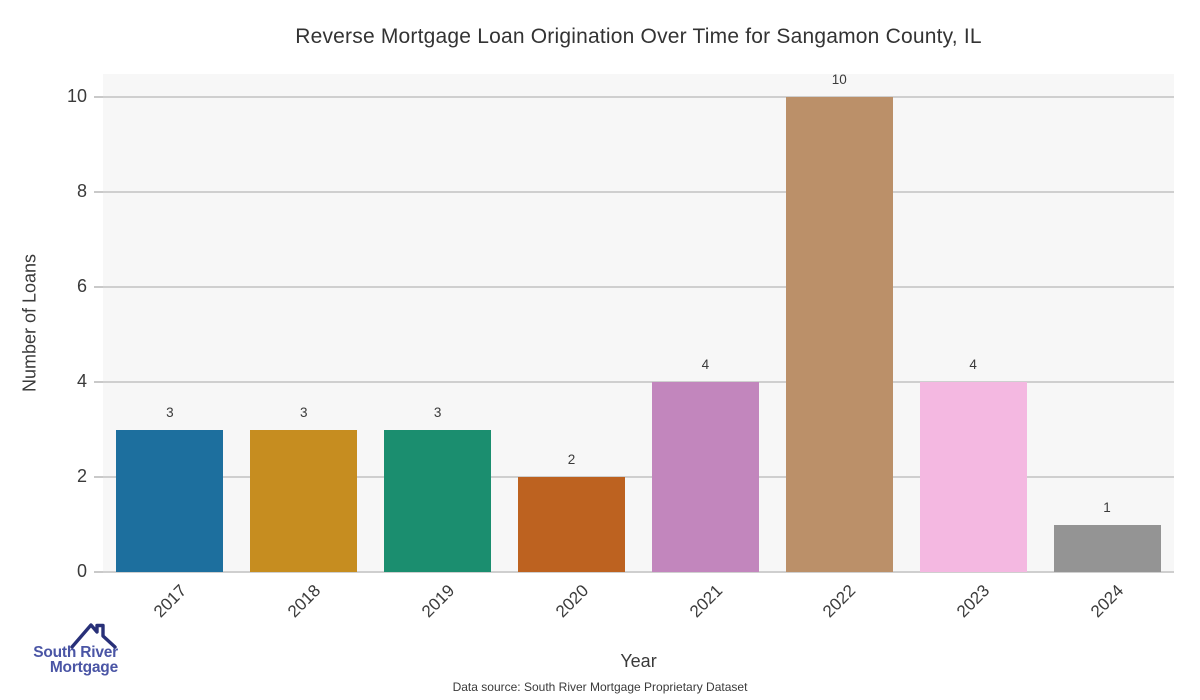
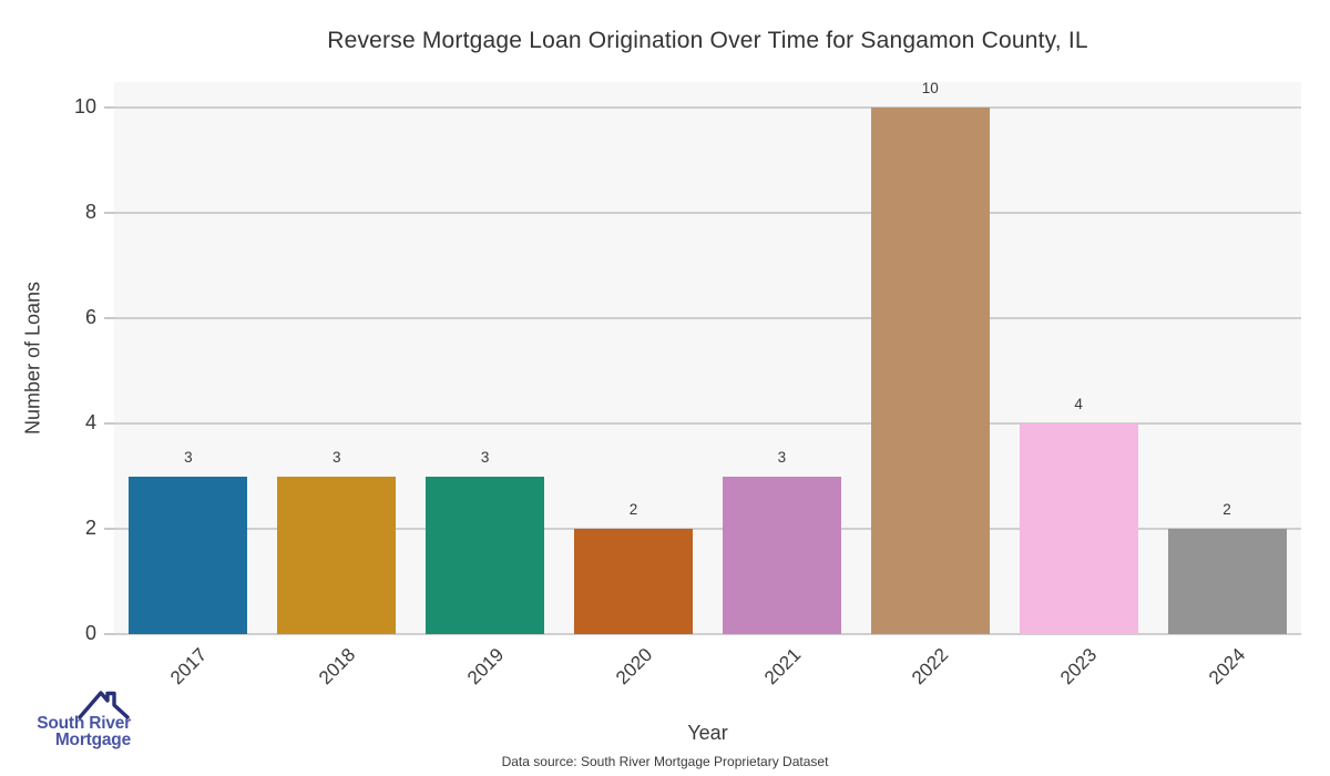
2021: 4 -> 3
2024: 1 -> 2
